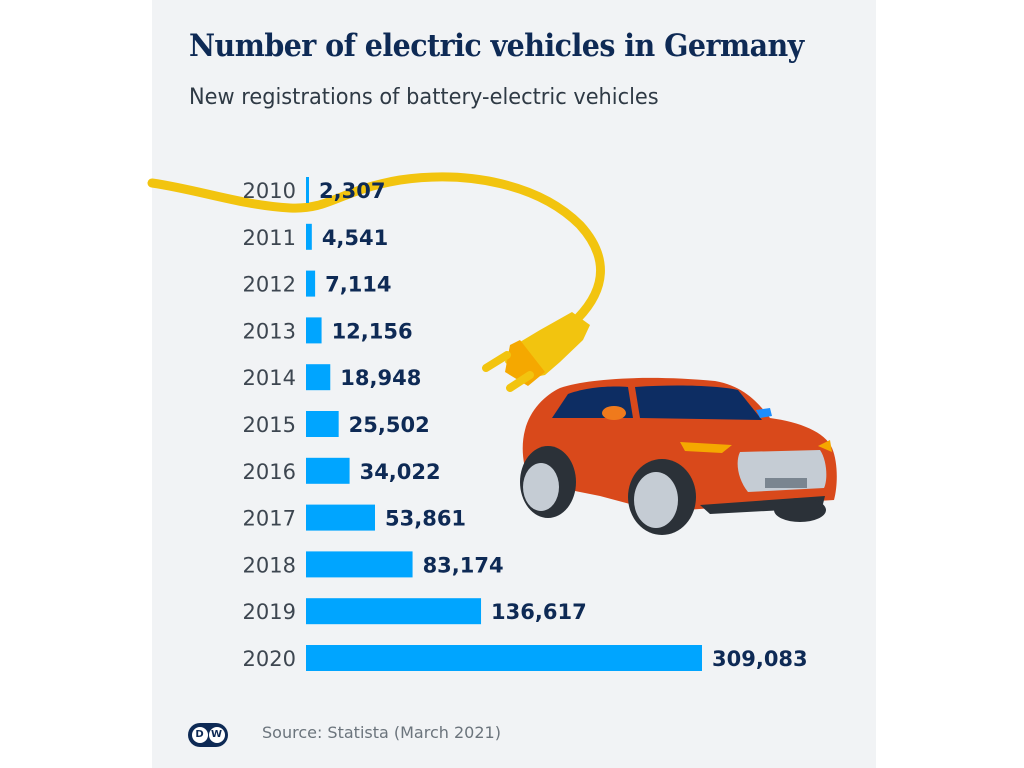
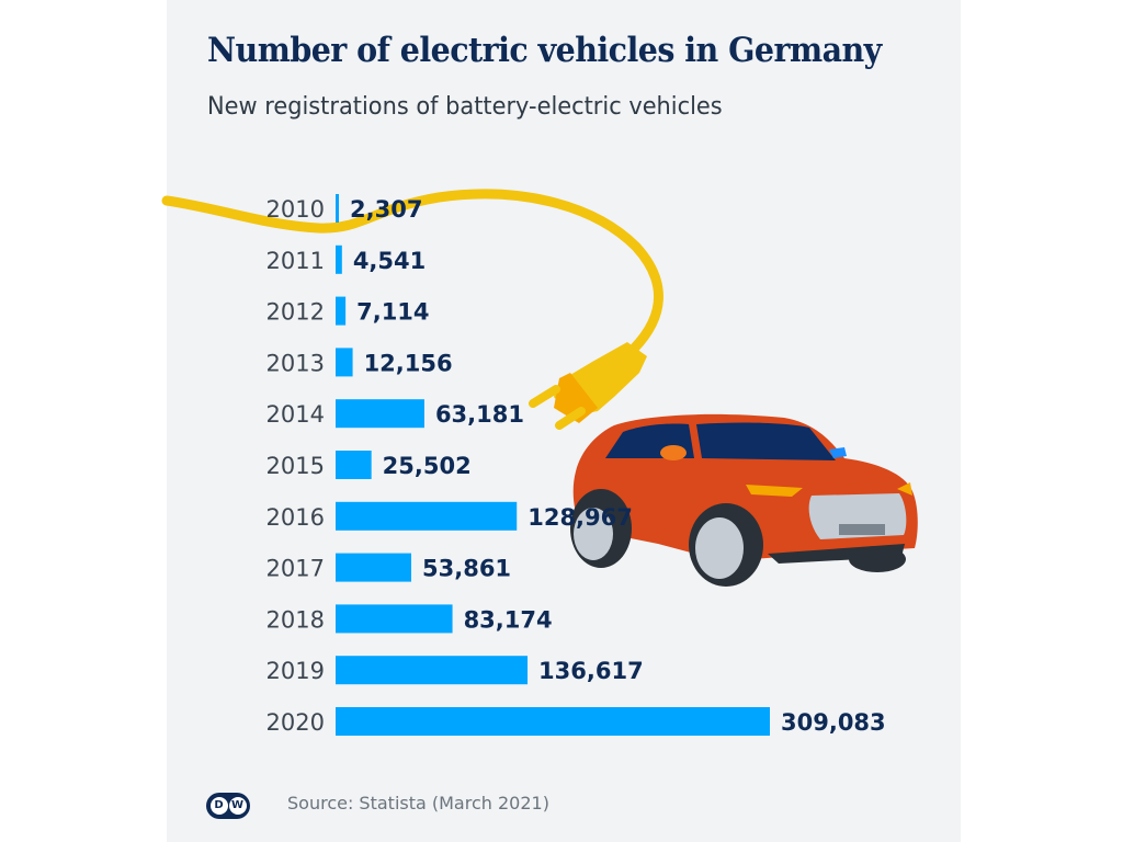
2014: 18,948 -> 63,181
2016: 34,022 -> 128,967
